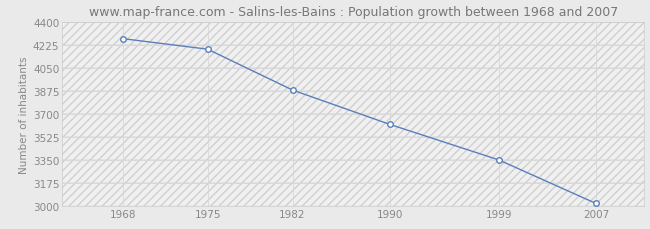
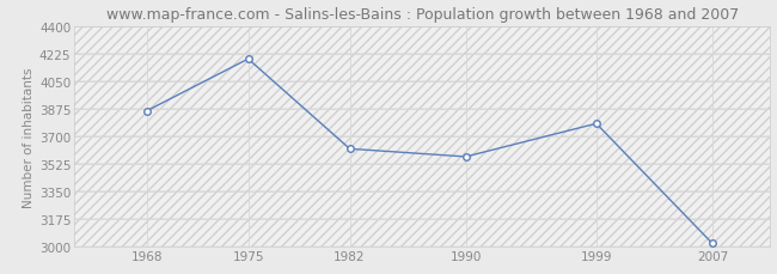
1968: 4270 -> 3860
1982: 3880 -> 3620
1990: 3620 -> 3570
1999: 3350 -> 3780
